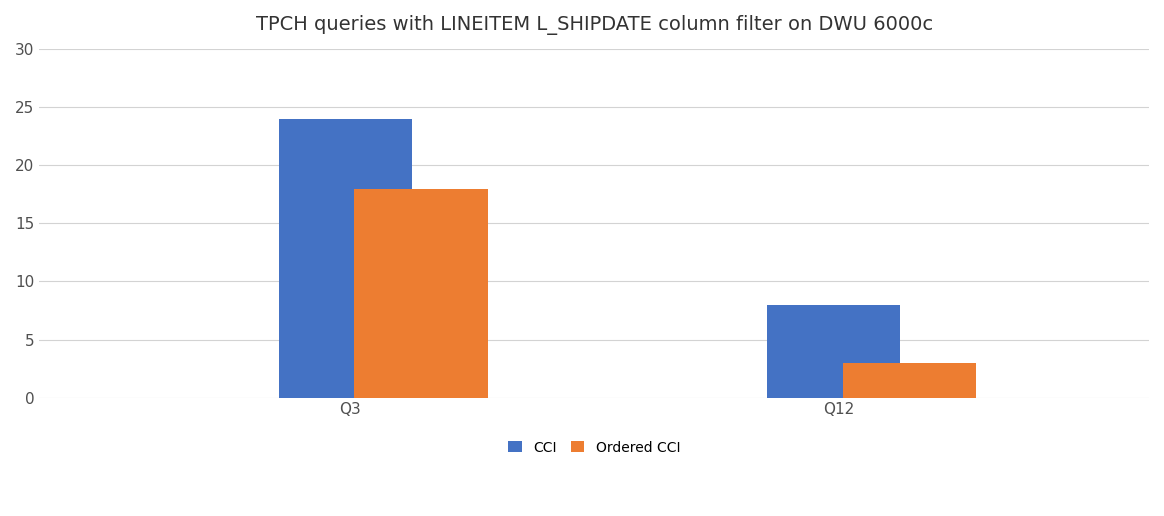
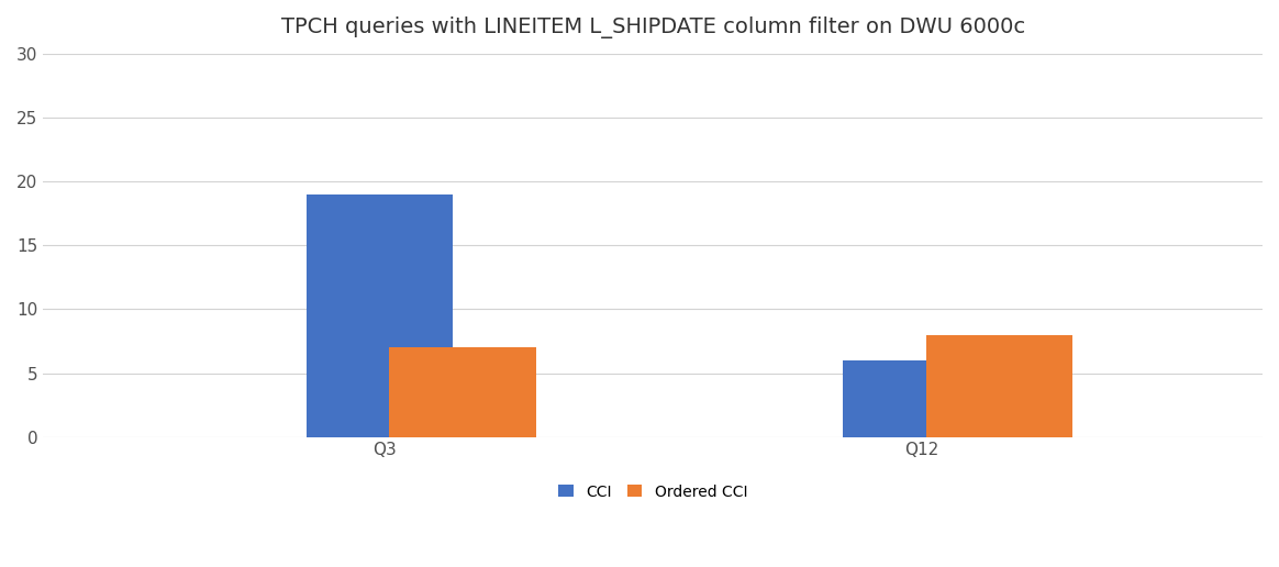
CCI/Q3: 24 -> 19
Ordered CCI/Q3: 18 -> 7
CCI/Q12: 8 -> 6
Ordered CCI/Q12: 3 -> 8
